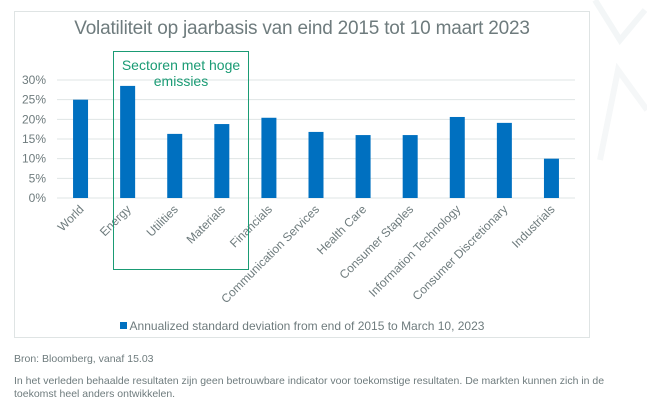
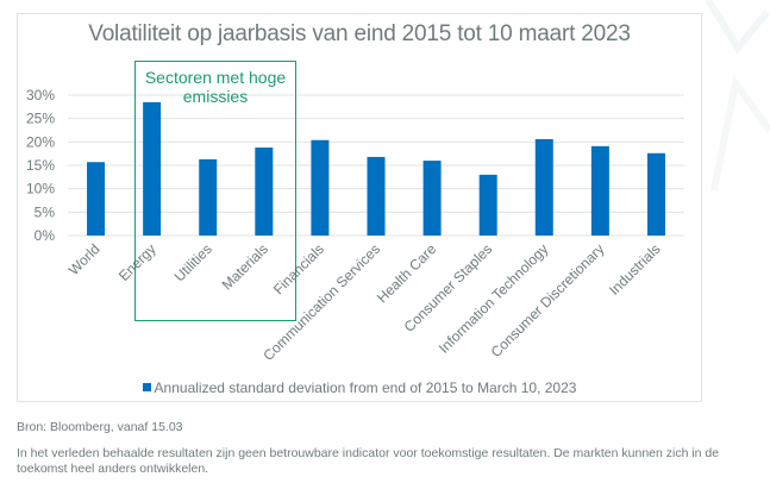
World: 25% -> 16%
Consumer Staples: 16% -> 13%
Industrials: 10% -> 18%
